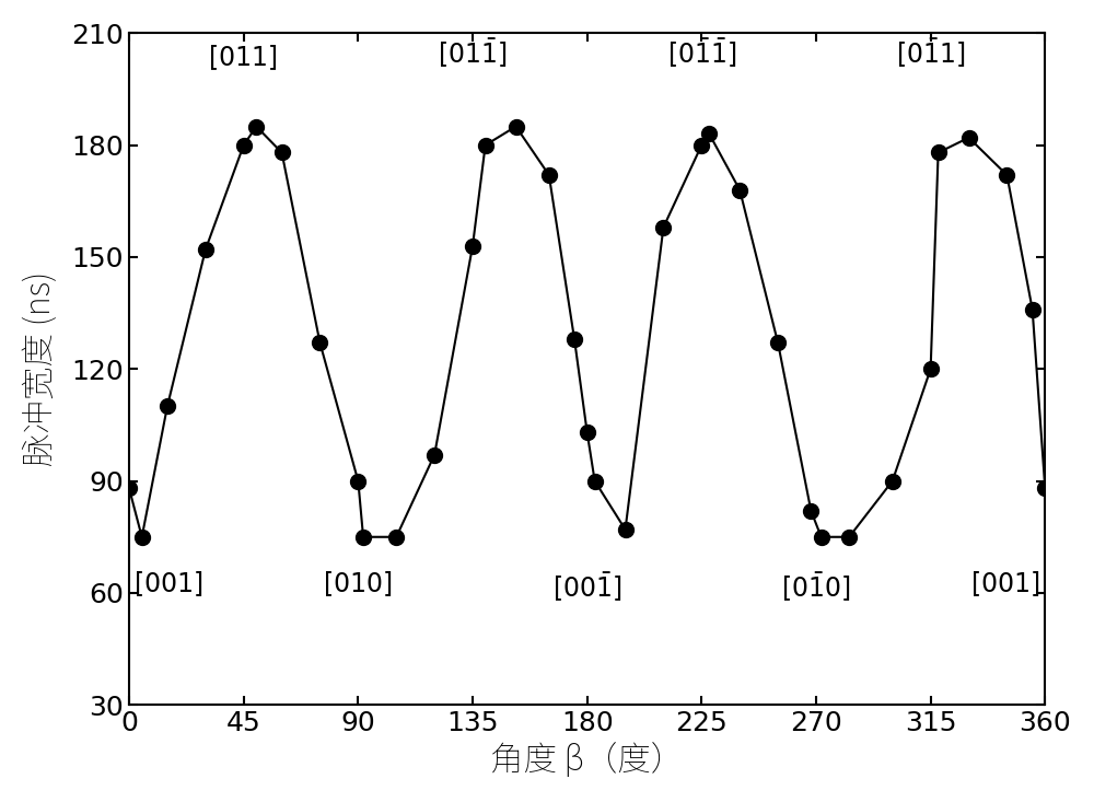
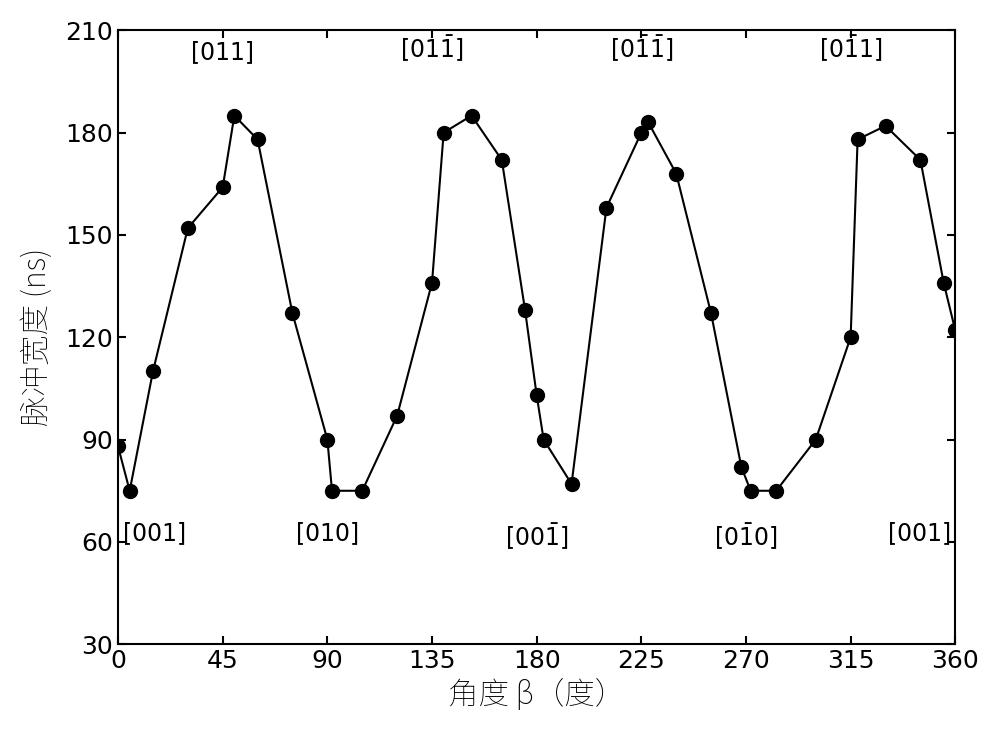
45: 180 -> 164
135: 153 -> 136
360: 88 -> 122
